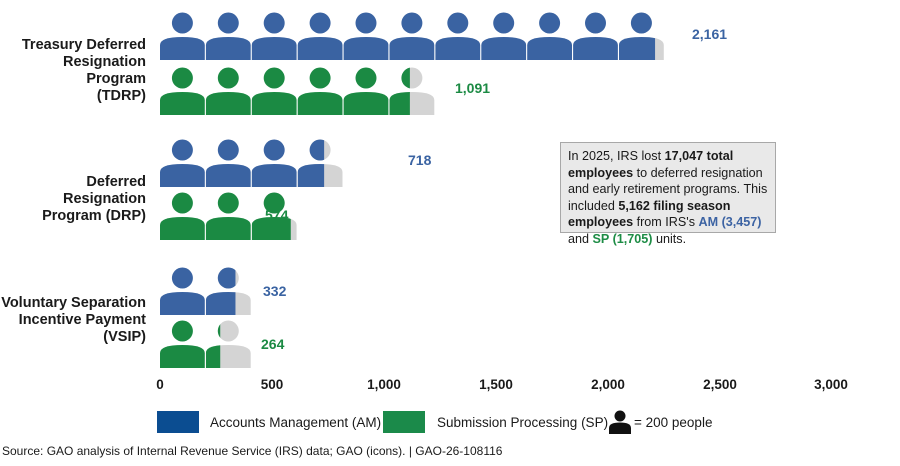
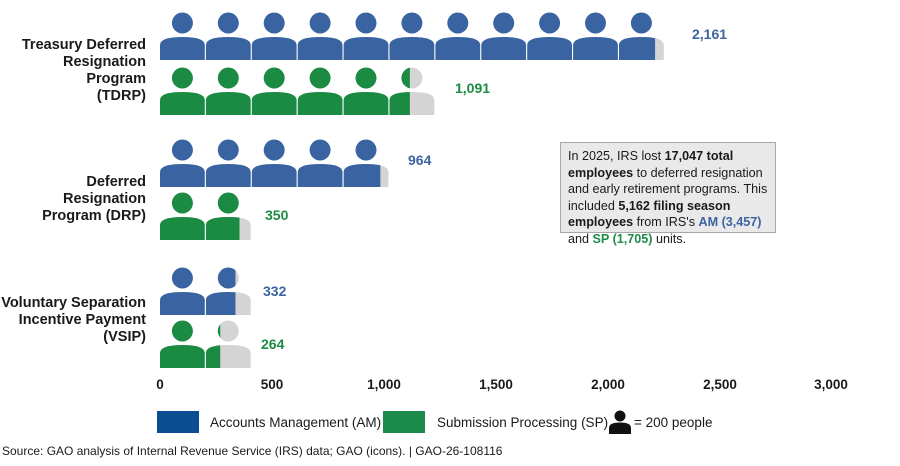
Accounts Management (AM)/Deferred Resignation Program (DRP): 718 -> 964
Submission Processing (SP)/Deferred Resignation Program (DRP): 574 -> 350
